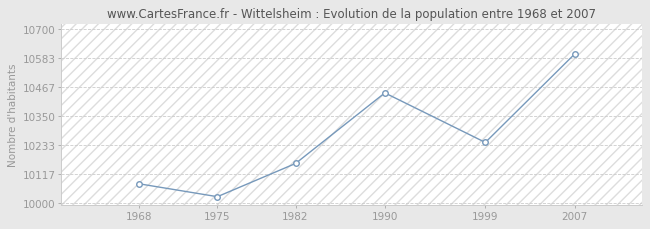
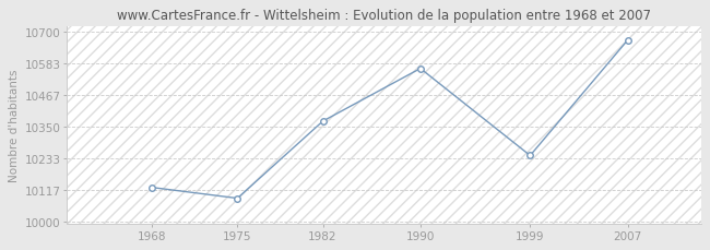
1968: 10076 -> 10125
1975: 10024 -> 10085
1982: 10158 -> 10370
1990: 10443 -> 10565
2007: 10600 -> 10670
